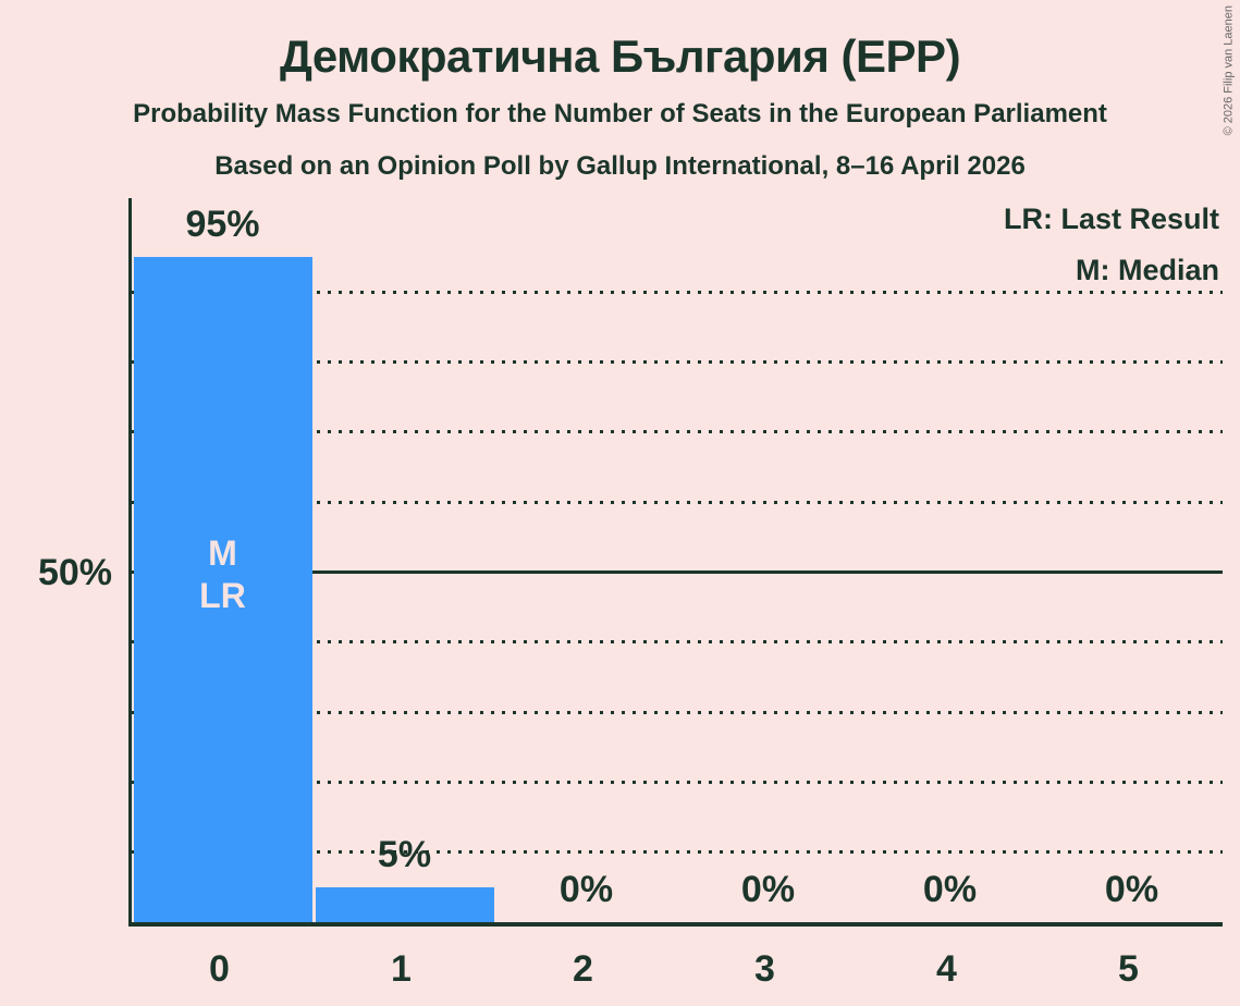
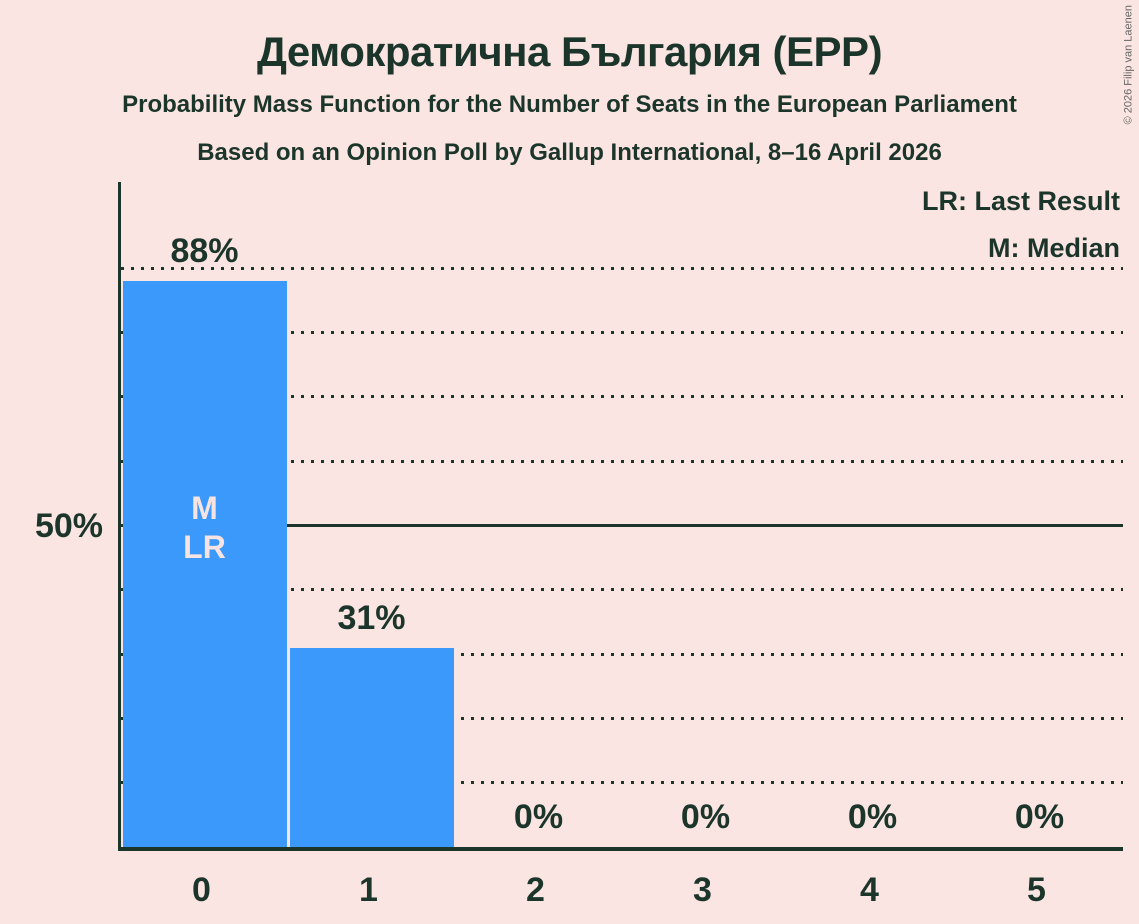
0: 95% -> 88%
1: 5% -> 31%
